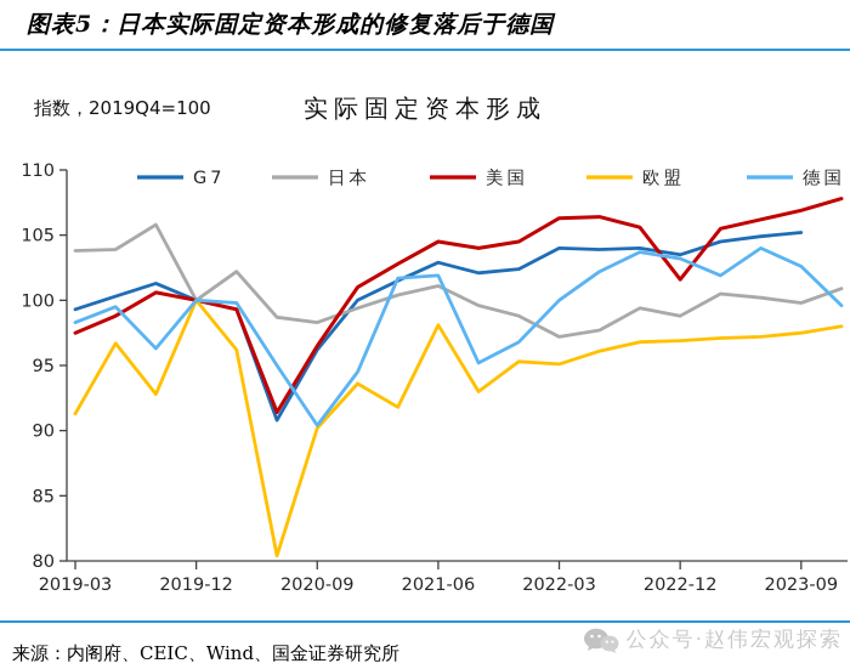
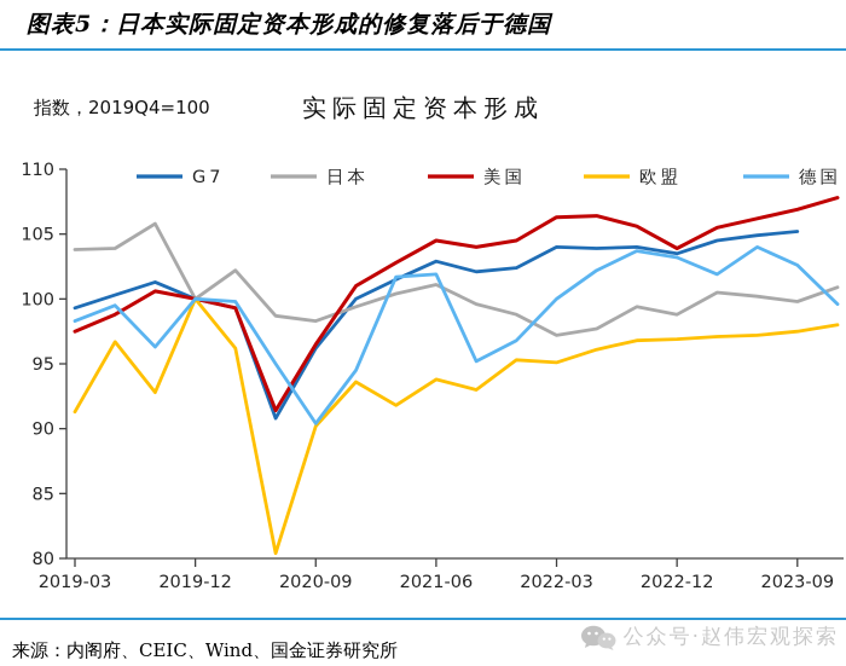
欧盟/2021-06: 98.1 -> 93.8
美国/2022-12: 101.6 -> 103.9
